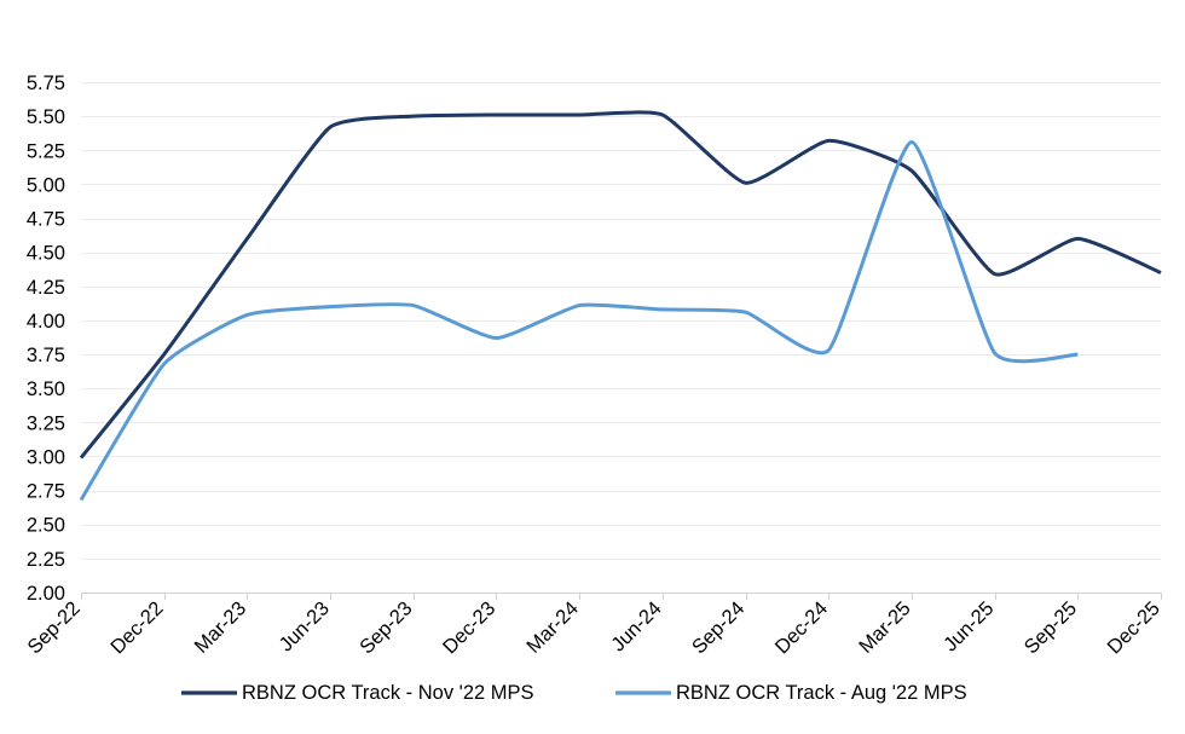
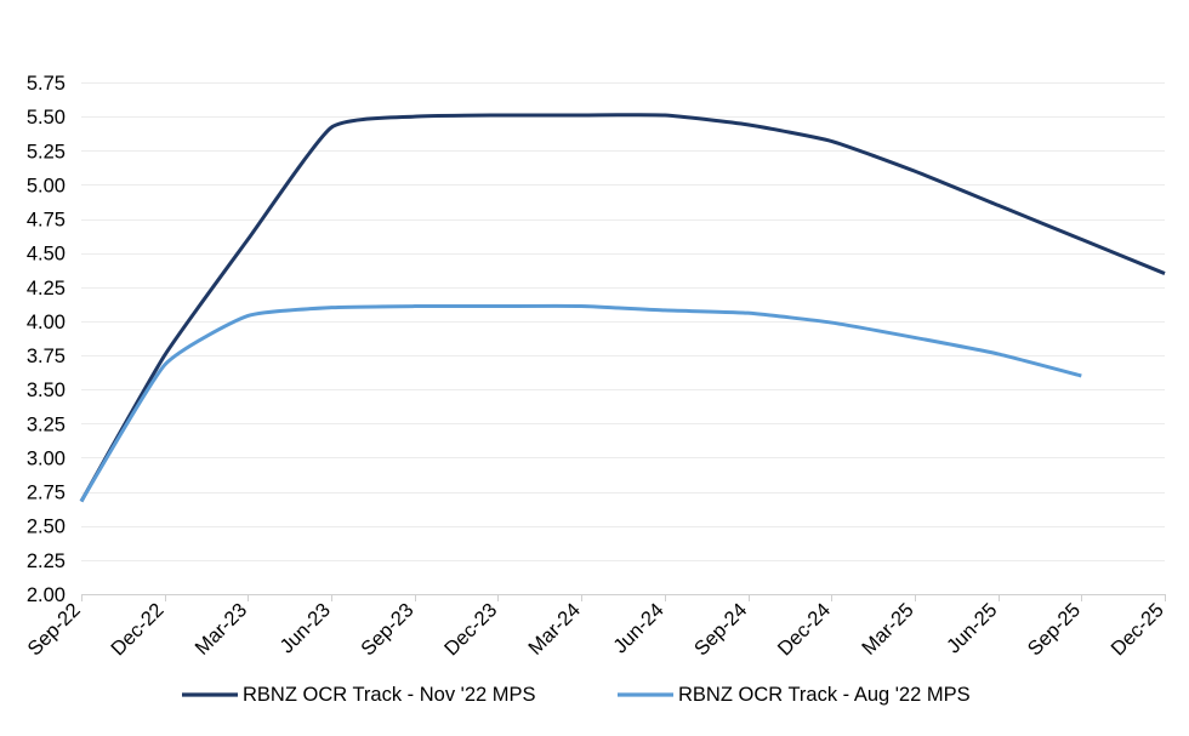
RBNZ OCR Track - Nov '22 MPS/Sep-22: 2.99 -> 2.68
RBNZ OCR Track - Aug '22 MPS/Dec-23: 3.87 -> 4.11
RBNZ OCR Track - Nov '22 MPS/Sep-24: 5.01 -> 5.44
RBNZ OCR Track - Aug '22 MPS/Dec-24: 3.78 -> 3.99
RBNZ OCR Track - Aug '22 MPS/Mar-25: 5.31 -> 3.88
RBNZ OCR Track - Nov '22 MPS/Jun-25: 4.34 -> 4.85
RBNZ OCR Track - Aug '22 MPS/Sep-25: 3.75 -> 3.60
